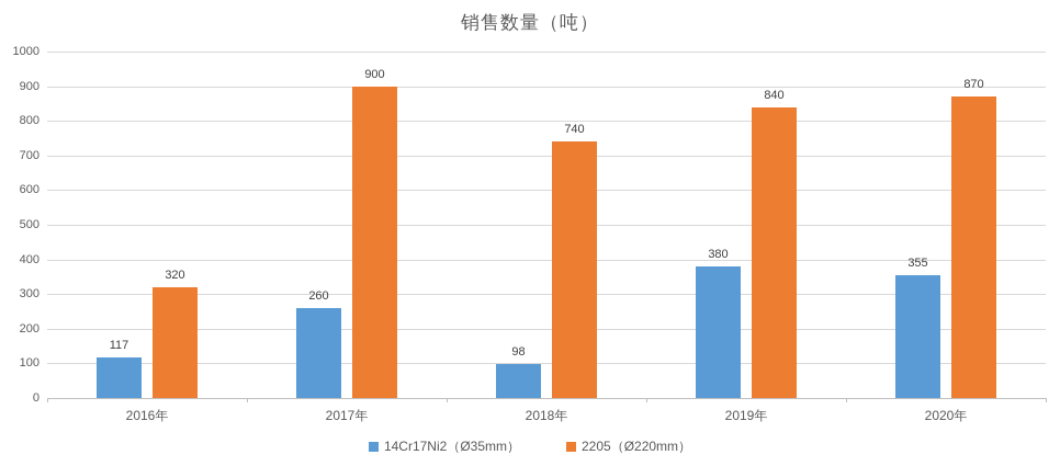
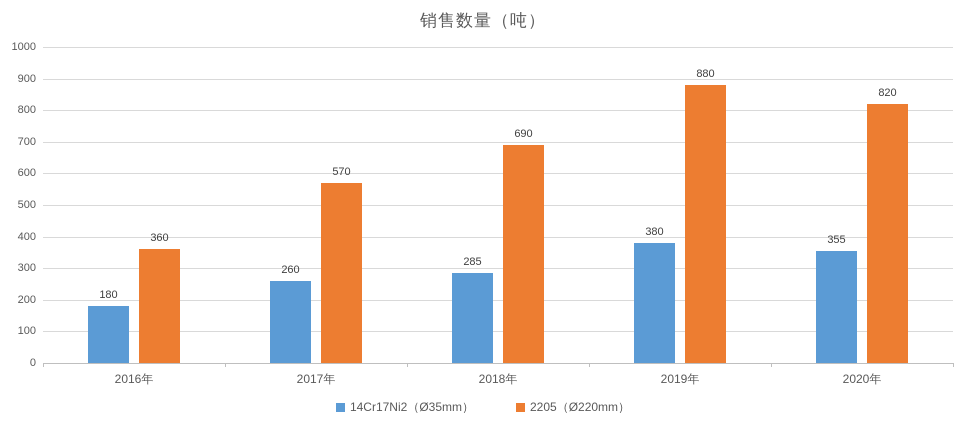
14Cr17Ni2（Ø35mm）/2016年: 117 -> 180
2205（Ø220mm）/2016年: 320 -> 360
2205（Ø220mm）/2017年: 900 -> 570
14Cr17Ni2（Ø35mm）/2018年: 98 -> 285
2205（Ø220mm）/2018年: 740 -> 690
2205（Ø220mm）/2019年: 840 -> 880
2205（Ø220mm）/2020年: 870 -> 820
